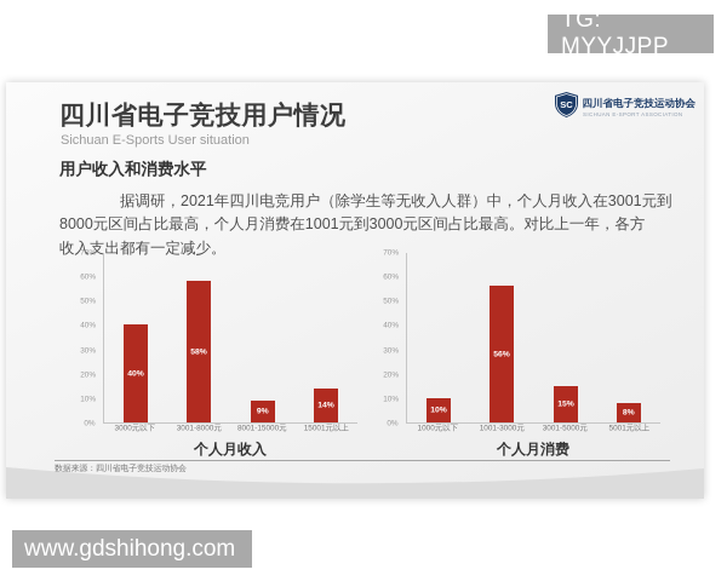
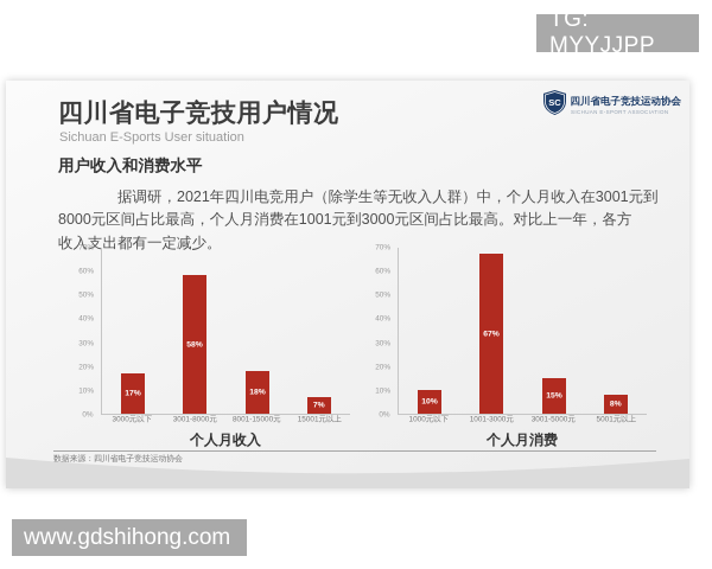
个人月收入/3000元以下: 40% -> 17%
个人月收入/8001-15000元: 9% -> 18%
个人月收入/15001元以上: 14% -> 7%
个人月消费/1001-3000元: 56% -> 67%
